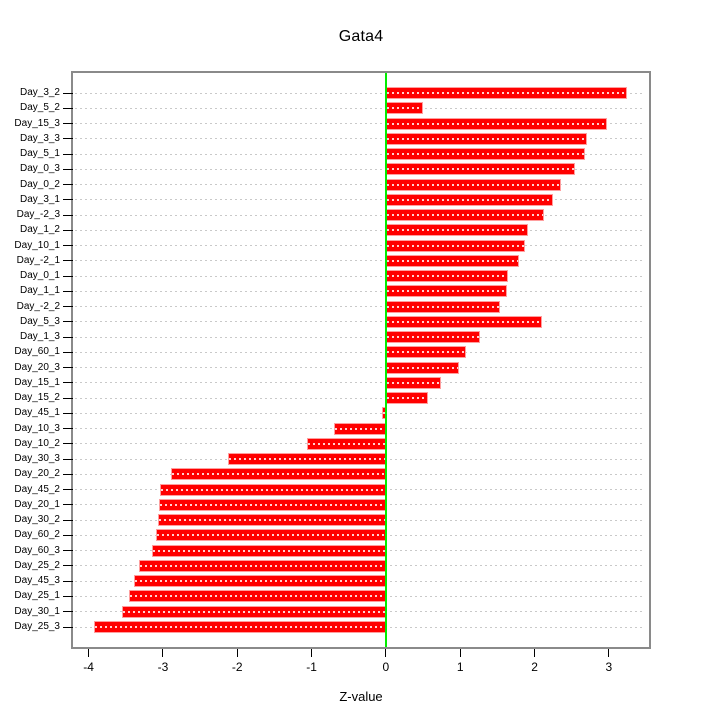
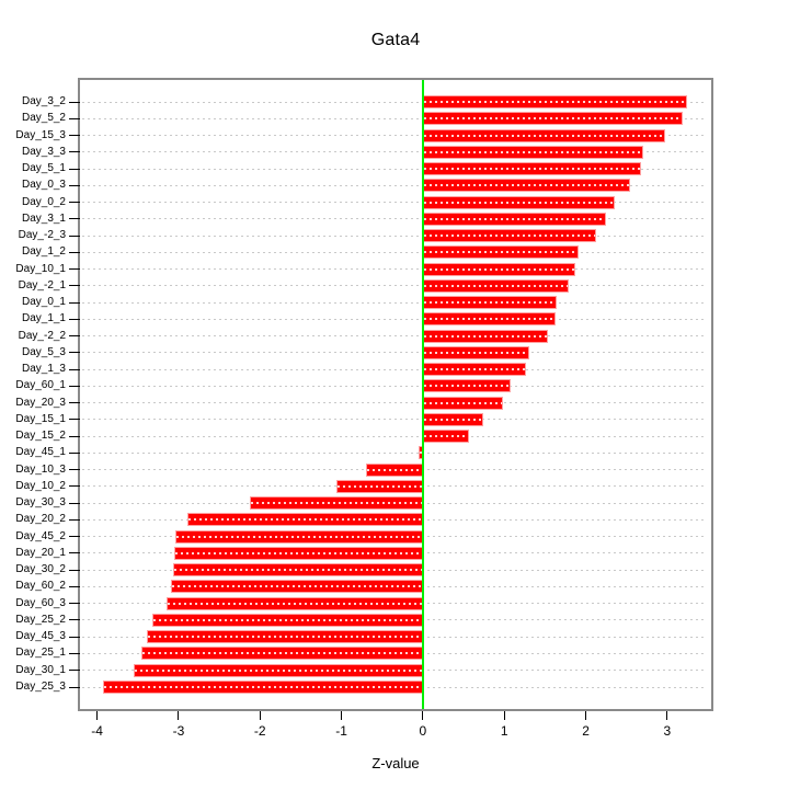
Day_5_2: 0.5 -> 3.2
Day_5_3: 2.1 -> 1.3
